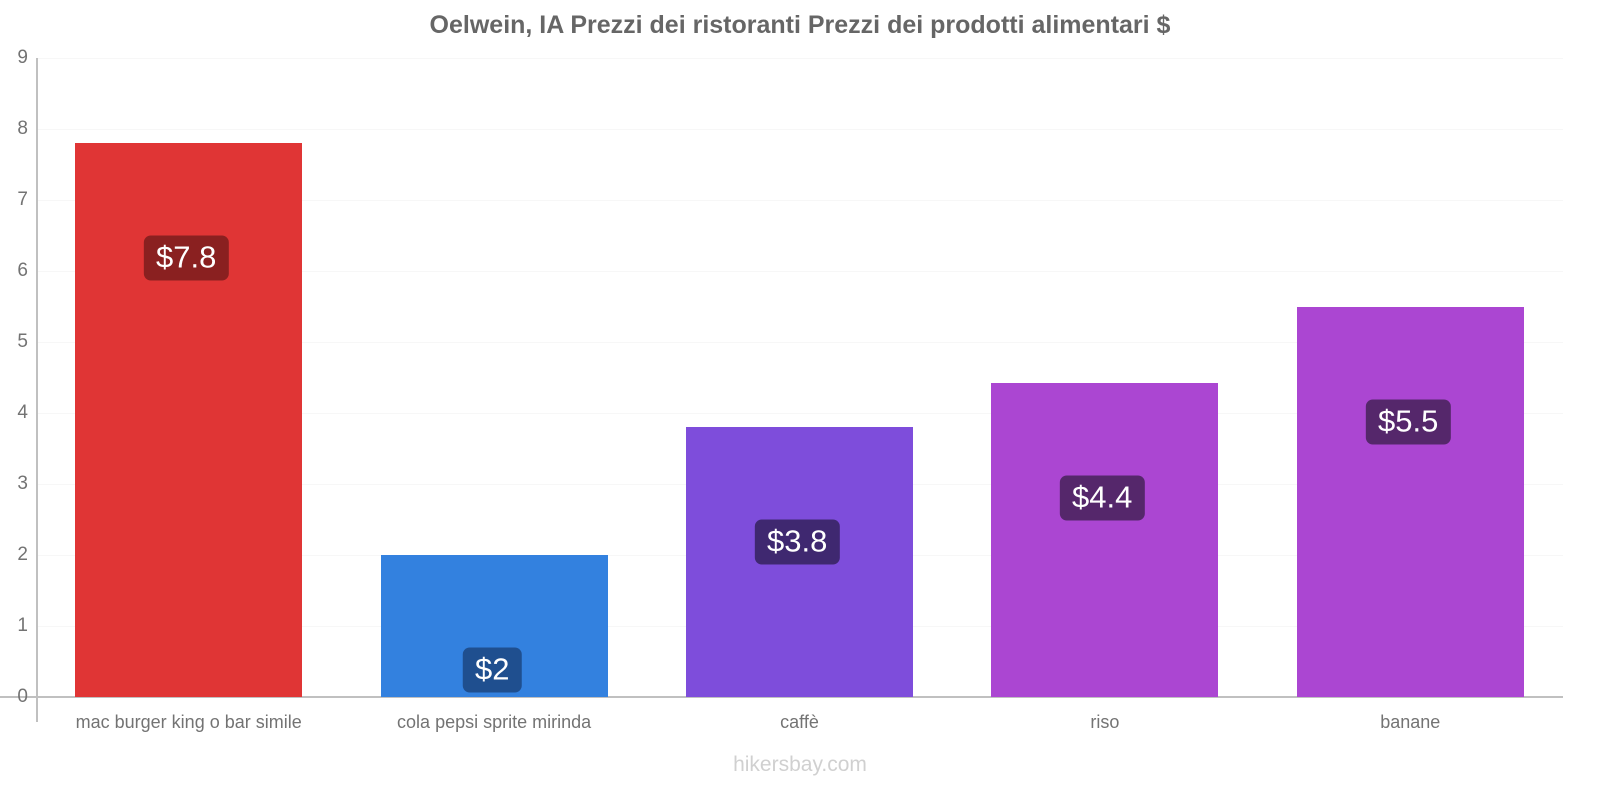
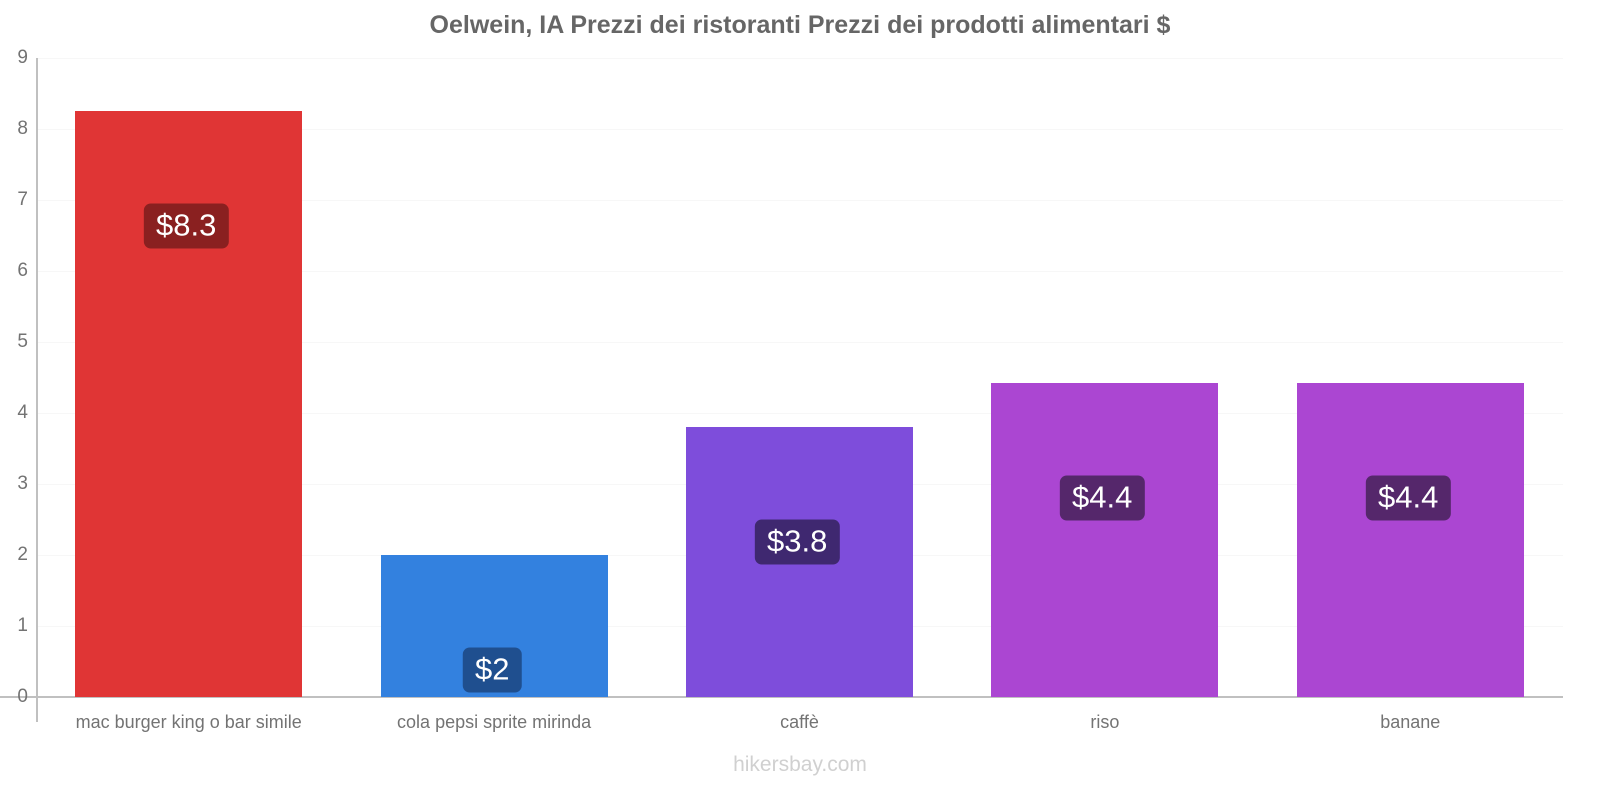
mac burger king o bar simile: $7.8 -> $8.3
banane: $5.5 -> $4.4
